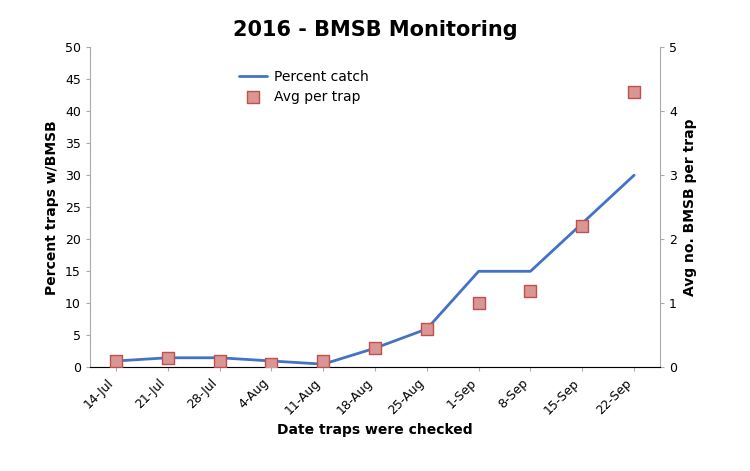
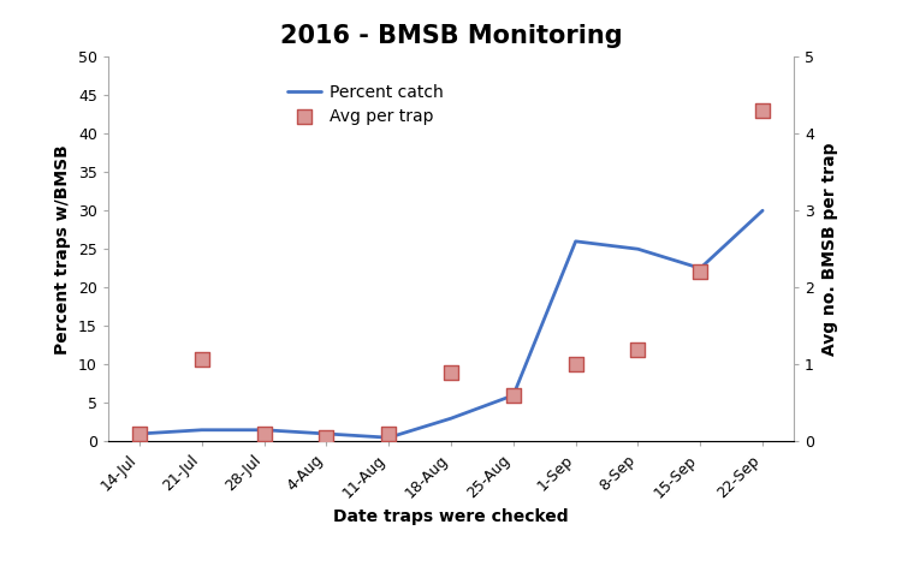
Avg per trap/21-Jul: 0.15 -> 1.06
Avg per trap/18-Aug: 0.30 -> 0.90
Percent catch/1-Sep: 15.0 -> 26.0
Percent catch/8-Sep: 15.0 -> 25.0
